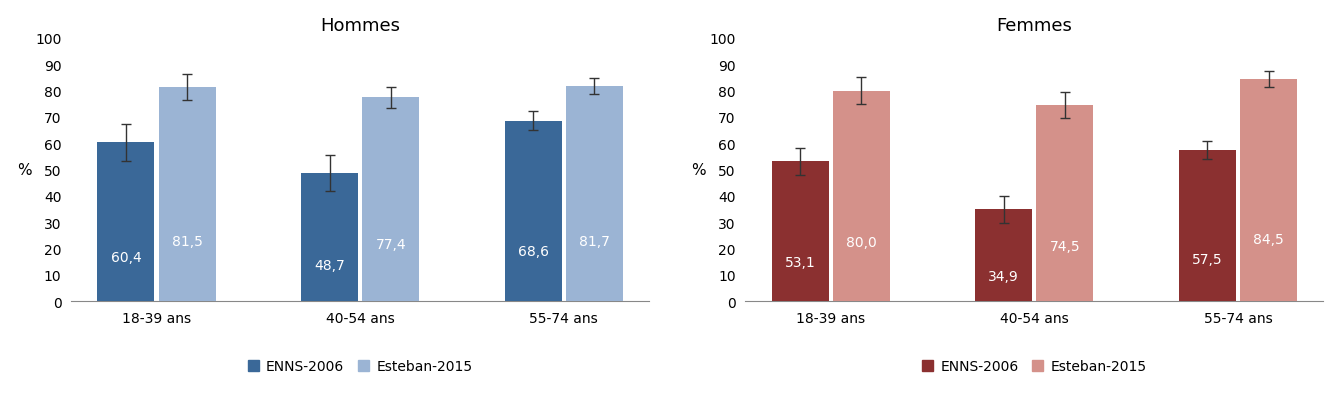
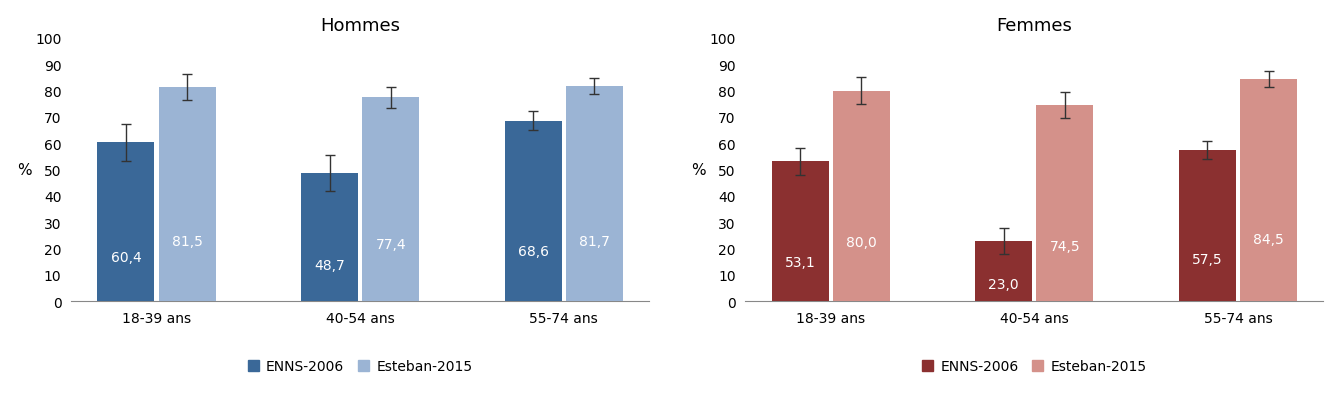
Femmes/ENNS-2006/40-54 ans: 34,9 -> 23,0
